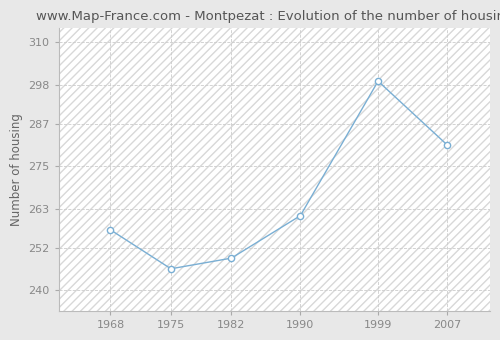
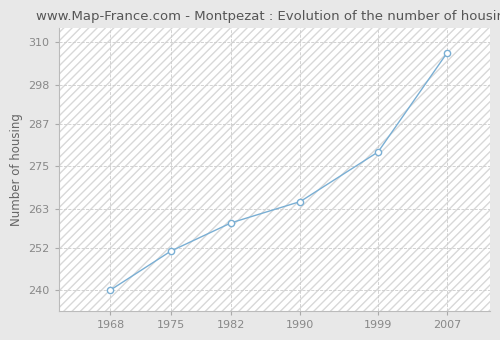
1968: 257 -> 240
1975: 246 -> 251
1982: 249 -> 259
1990: 261 -> 265
1999: 299 -> 279
2007: 281 -> 307
